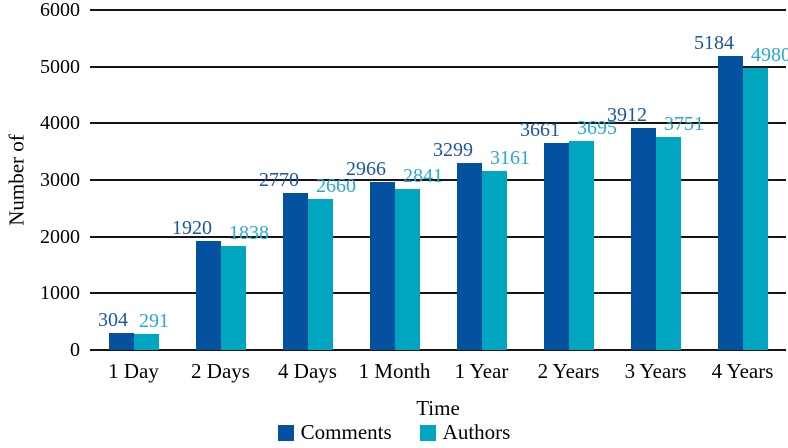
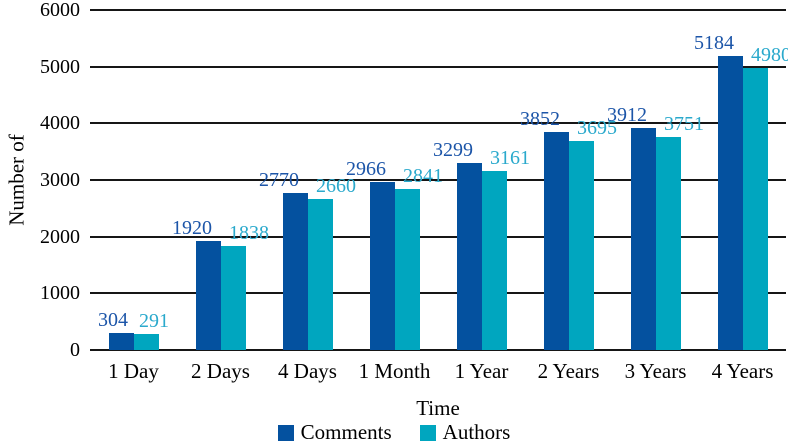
Comments/2 Years: 3661 -> 3852
